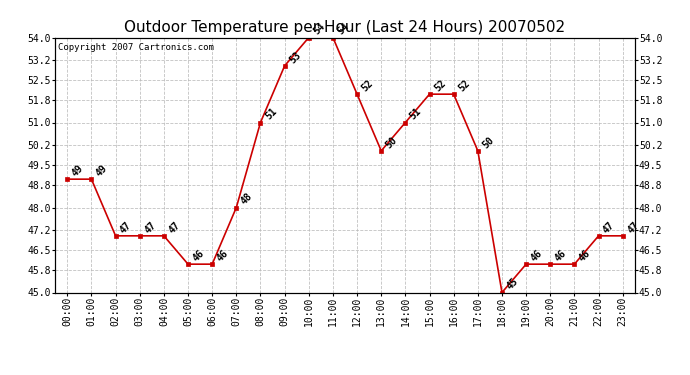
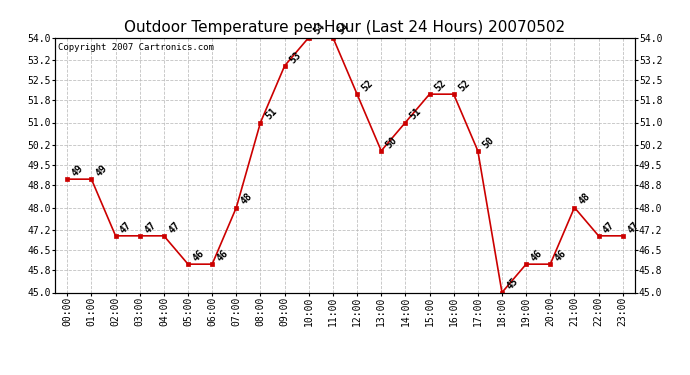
21:00: 46 -> 48
